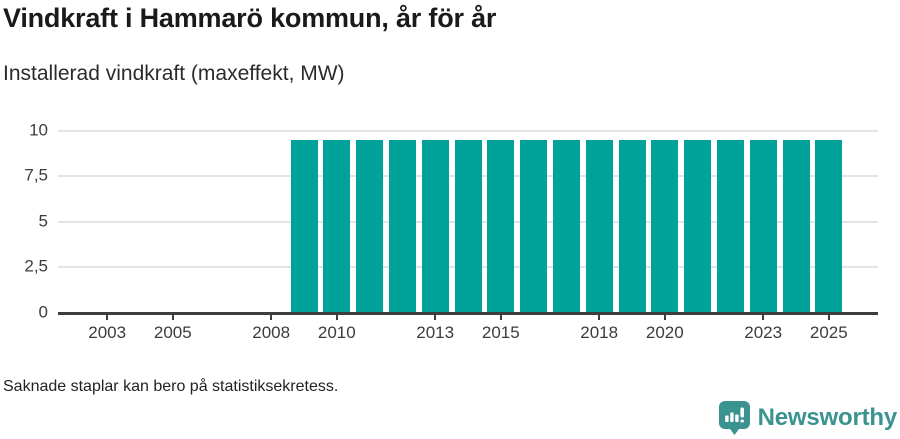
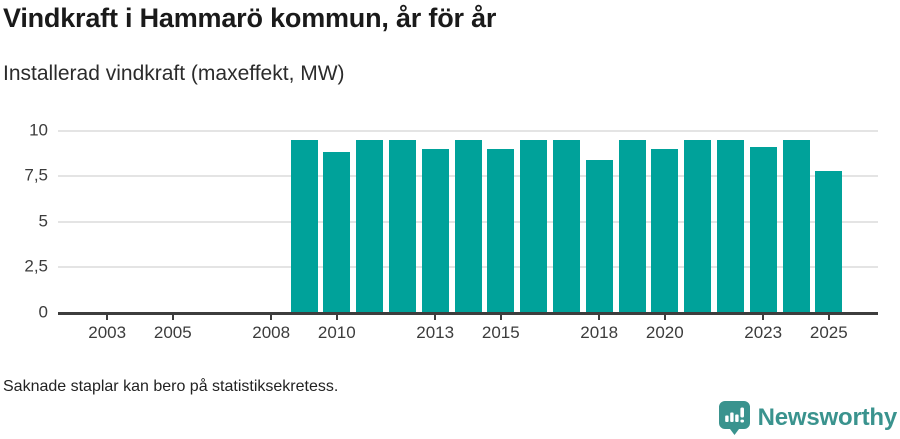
2010: 9.5 -> 8.8
2013: 9.5 -> 9.0
2015: 9.5 -> 9.0
2018: 9.5 -> 8.4
2020: 9.5 -> 9.0
2023: 9.5 -> 9.1
2025: 9.5 -> 7.8
